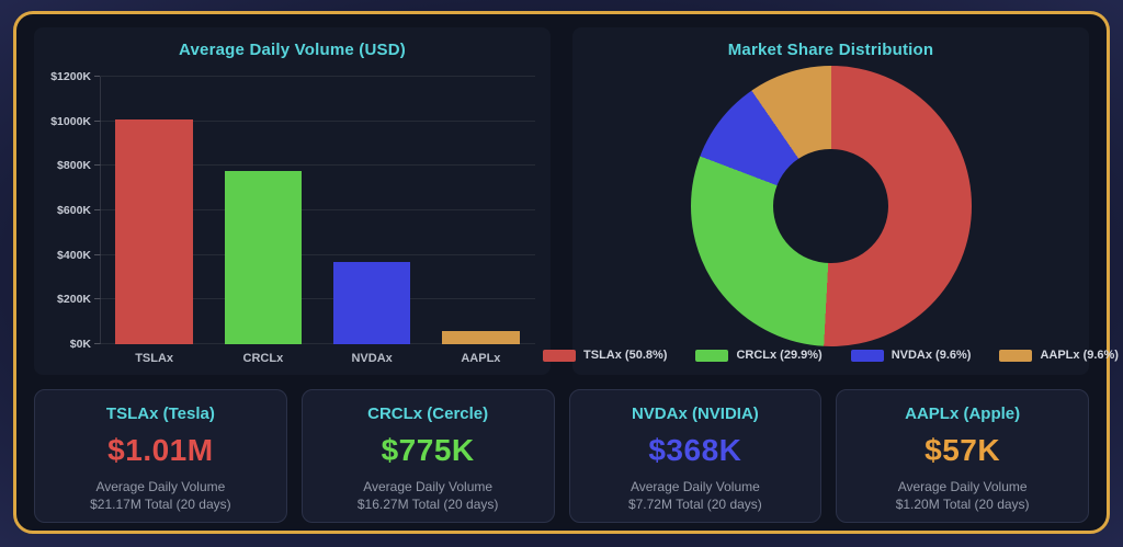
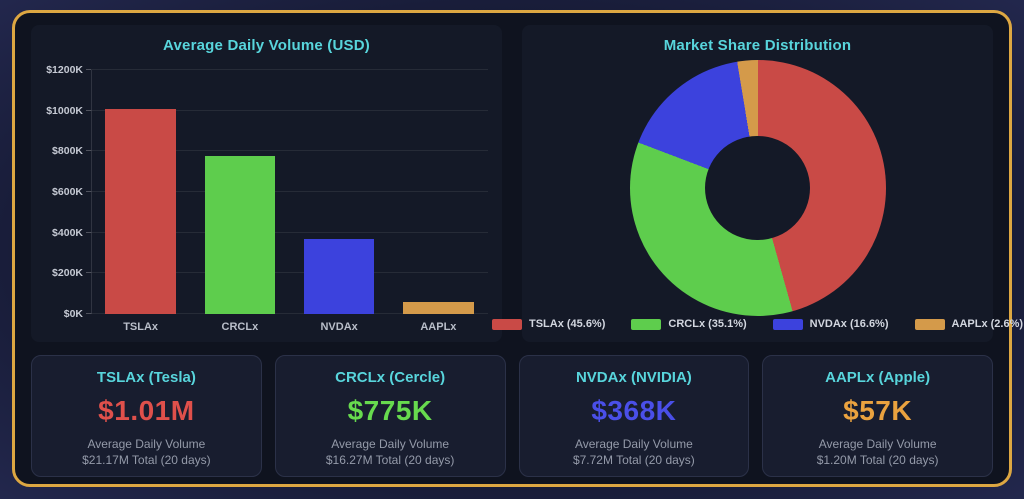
Market Share Distribution/TSLAx: 50.8% -> 45.6%
Market Share Distribution/CRCLx: 29.9% -> 35.1%
Market Share Distribution/NVDAx: 9.6% -> 16.6%
Market Share Distribution/AAPLx: 9.6% -> 2.6%
